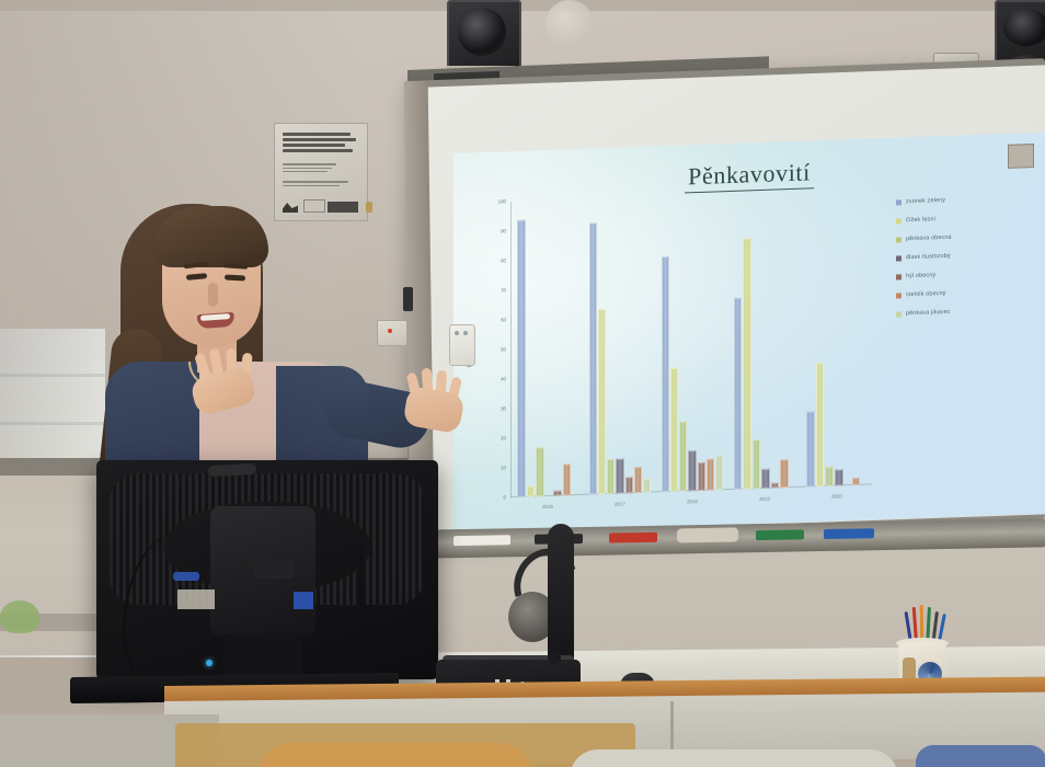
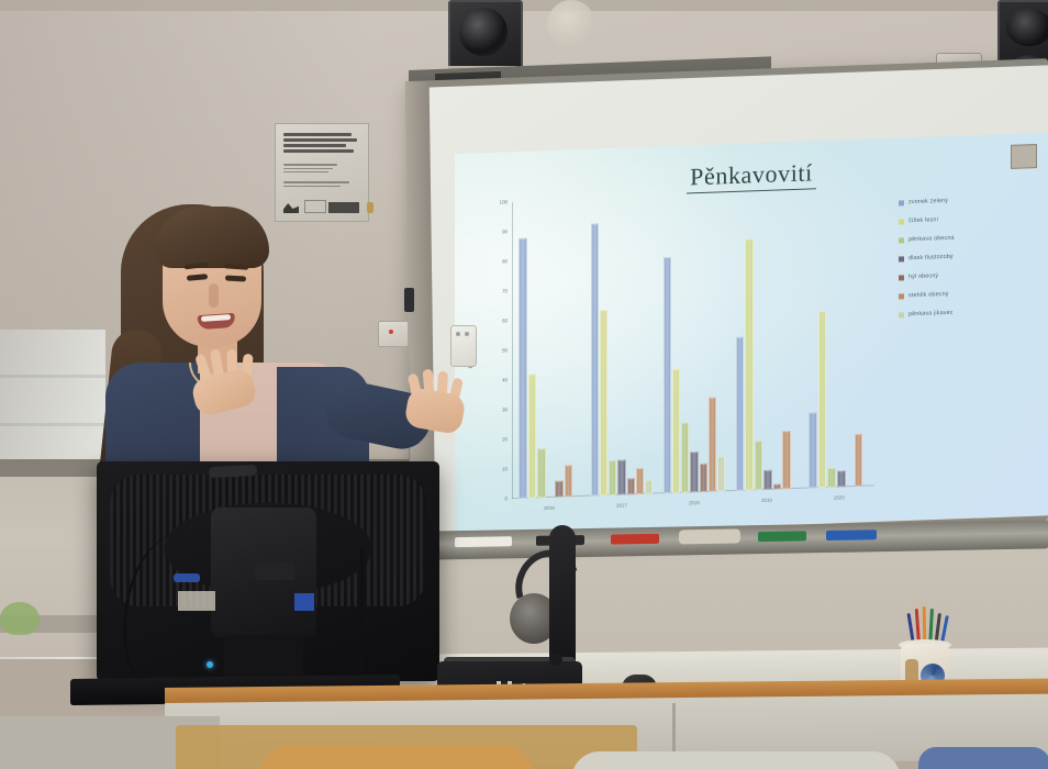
zvonek zelený/2016: 93 -> 87
čížek lesní/2016: 3 -> 41
hýl obecný/2016: 1 -> 5
stehlík obecný/2018: 10 -> 31
zvonek zelený/2019: 64 -> 51
stehlík obecný/2019: 9 -> 19
čížek lesní/2020: 41 -> 59
stehlík obecný/2020: 2 -> 17
